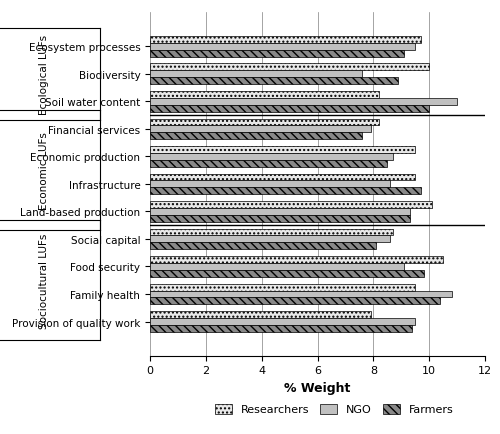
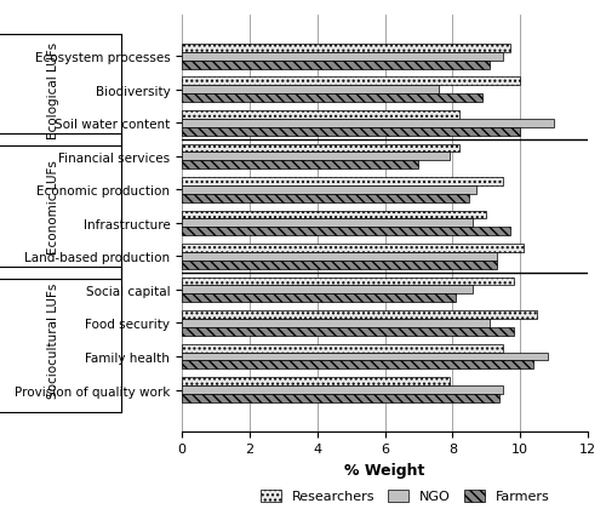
Farmers/Financial services: 7.6 -> 7.0
Researchers/Infrastructure: 9.5 -> 9.0
Researchers/Social capital: 8.7 -> 9.8
